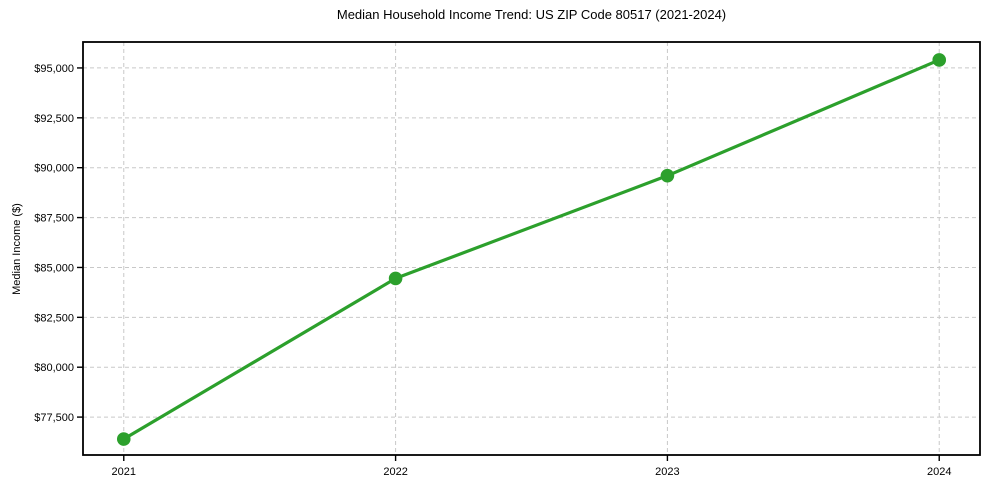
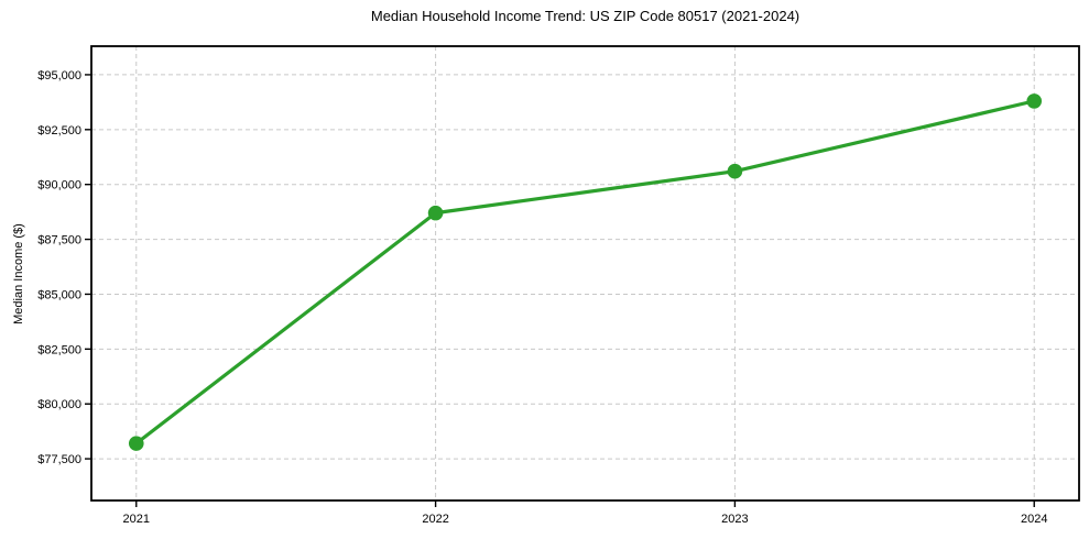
2021: $76400 -> $78200
2022: $84400 -> $88700
2023: $89600 -> $90600
2024: $95400 -> $93800
